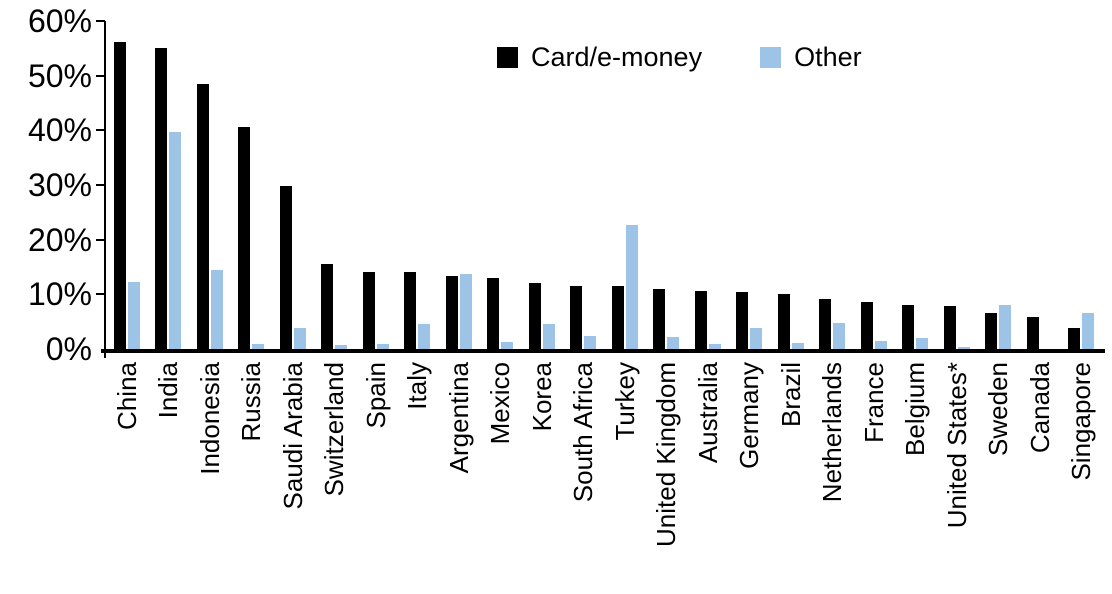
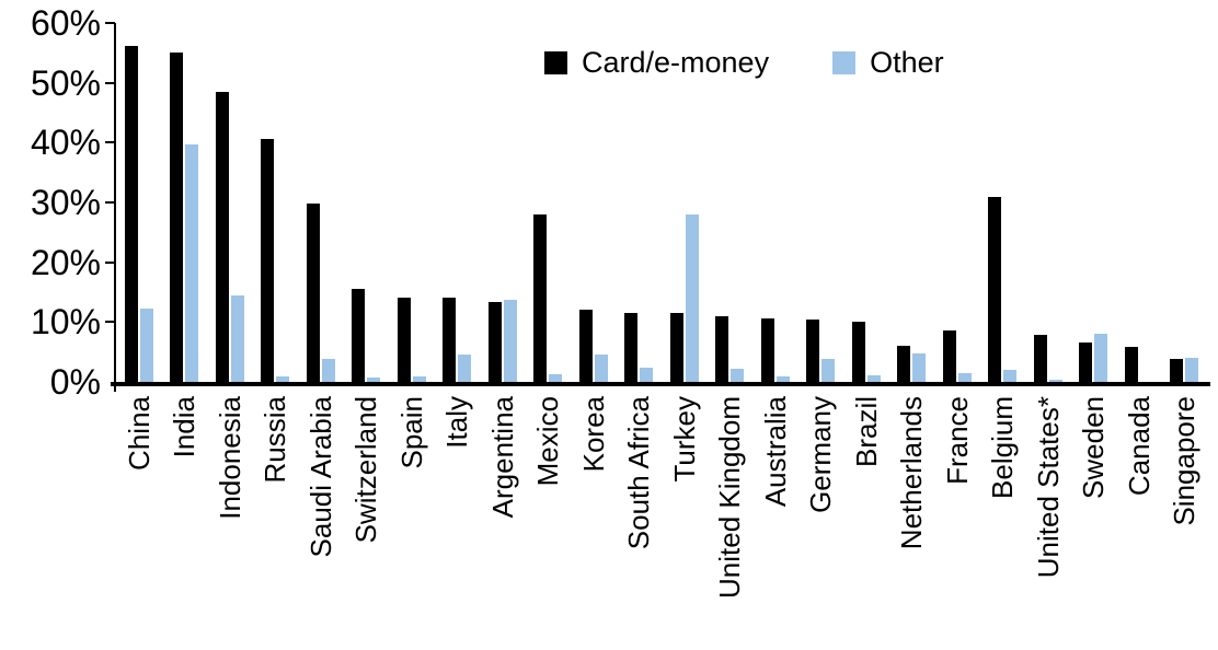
Card/e-money/Mexico: 13% -> 28%
Other/Turkey: 23% -> 28%
Card/e-money/Netherlands: 9% -> 6%
Card/e-money/Belgium: 8% -> 31%
Other/Singapore: 7% -> 4%
